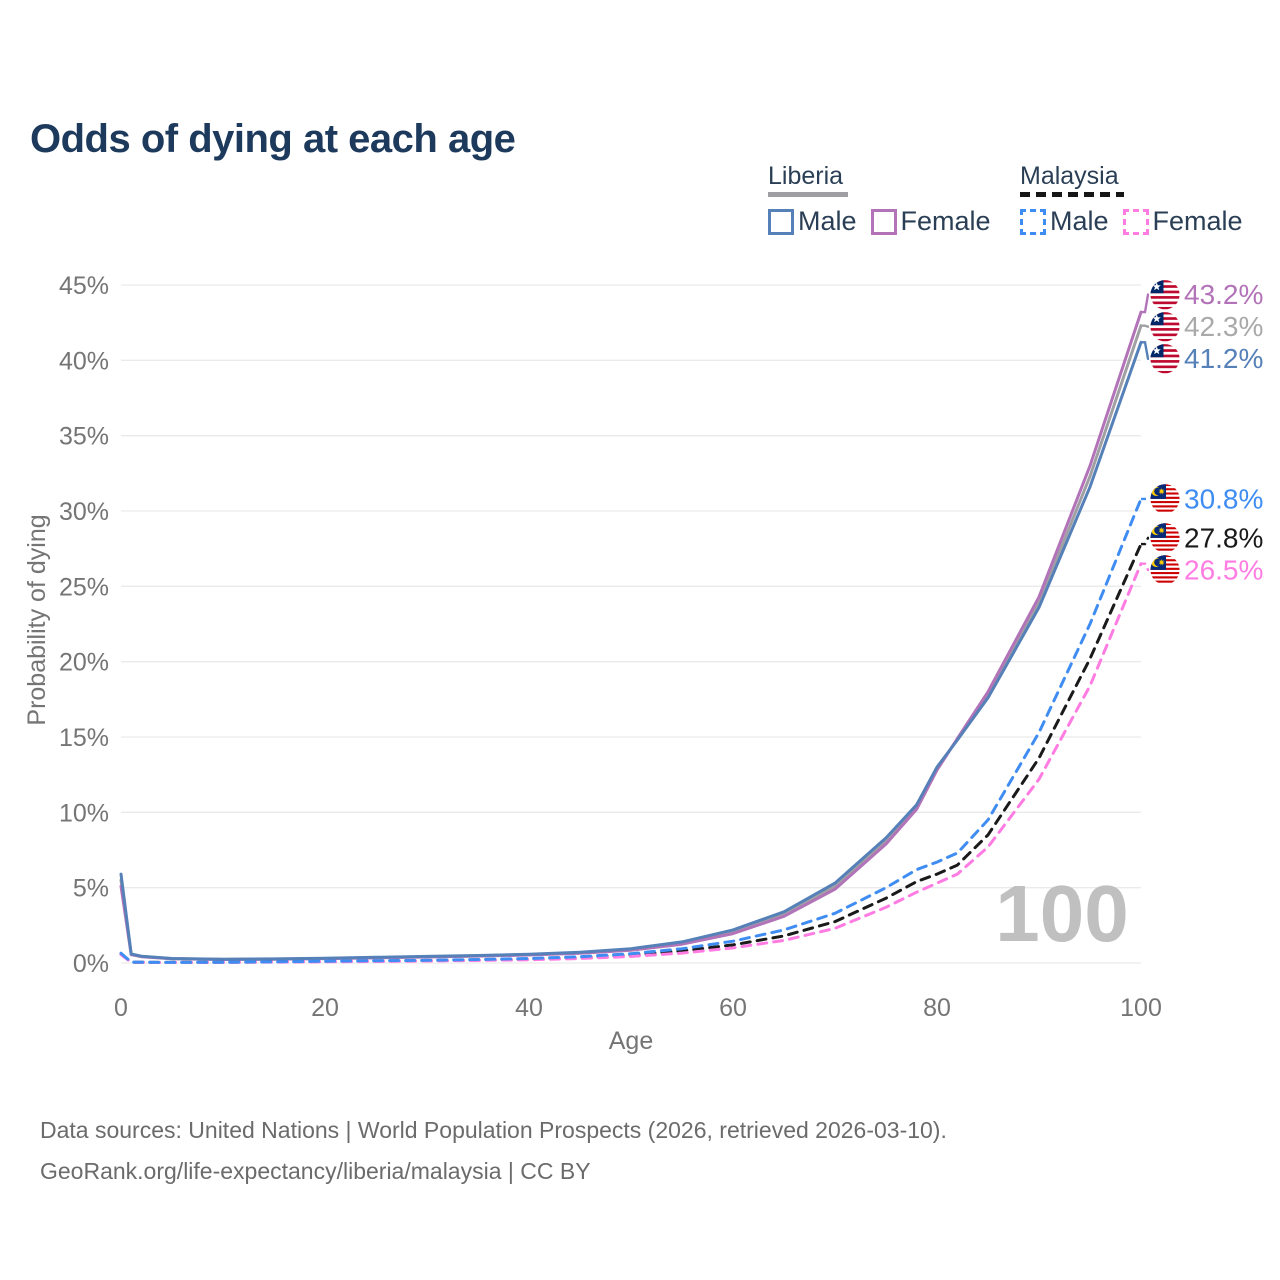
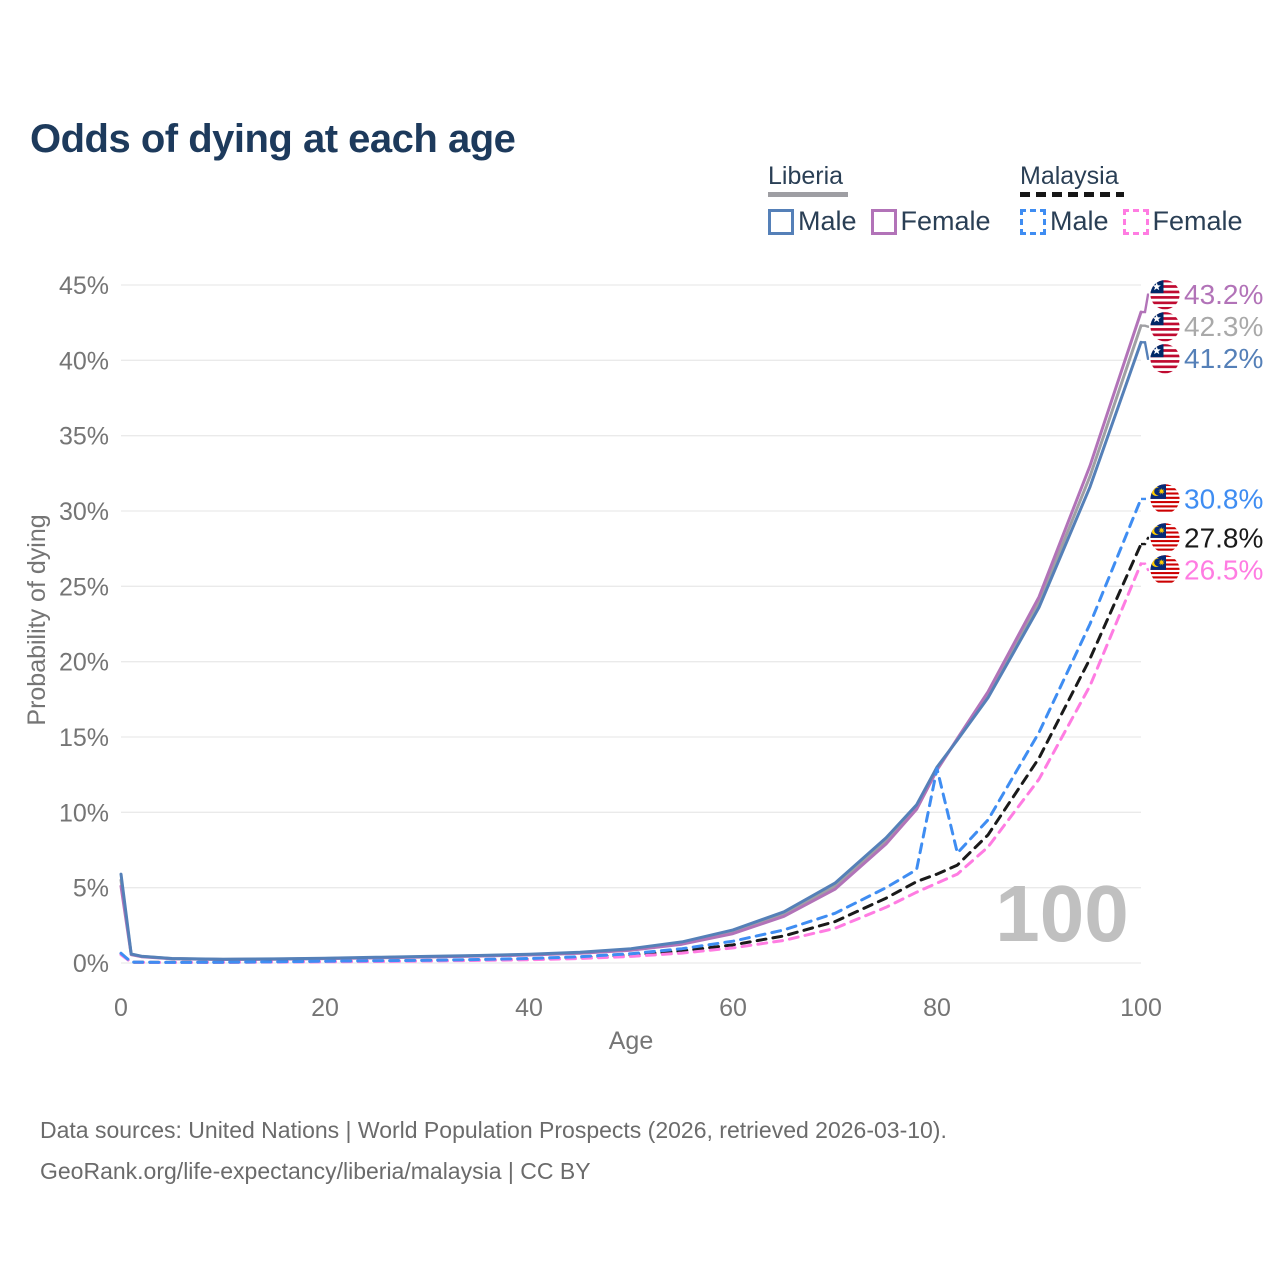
Malaysia Male/80: 6.7% -> 12.9%
